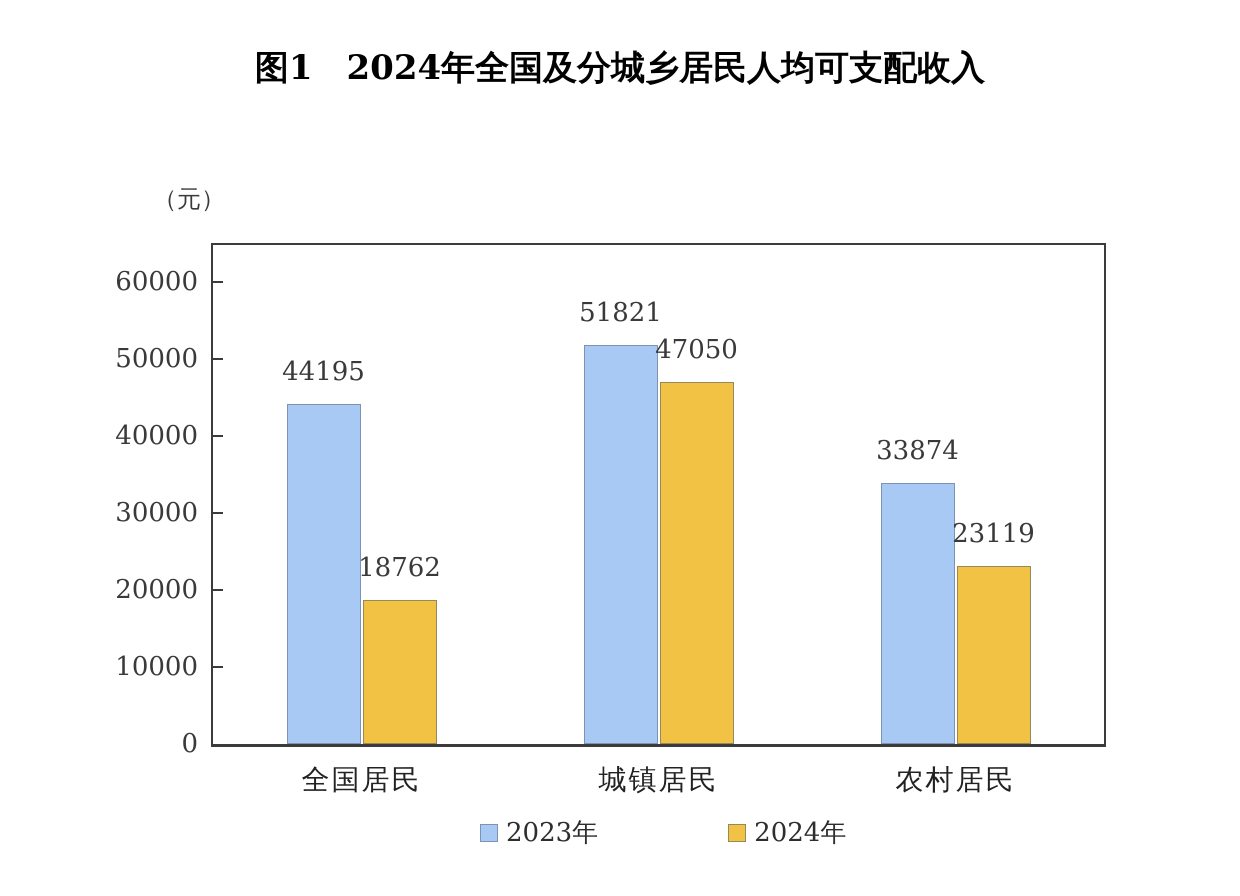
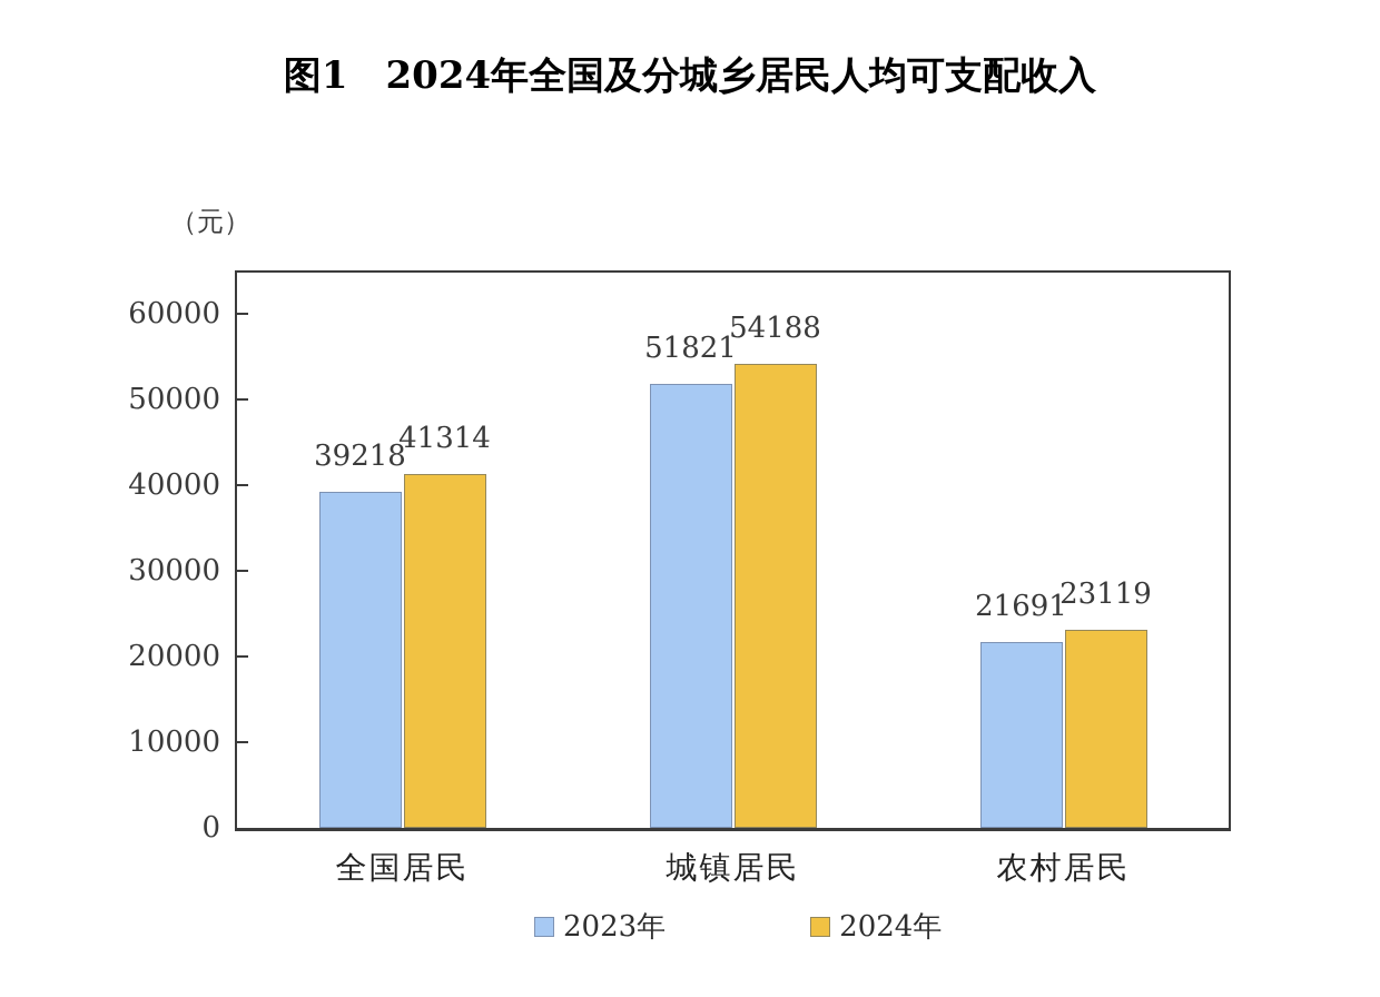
2023年/全国居民: 44195 -> 39218
2024年/全国居民: 18762 -> 41314
2024年/城镇居民: 47050 -> 54188
2023年/农村居民: 33874 -> 21691
